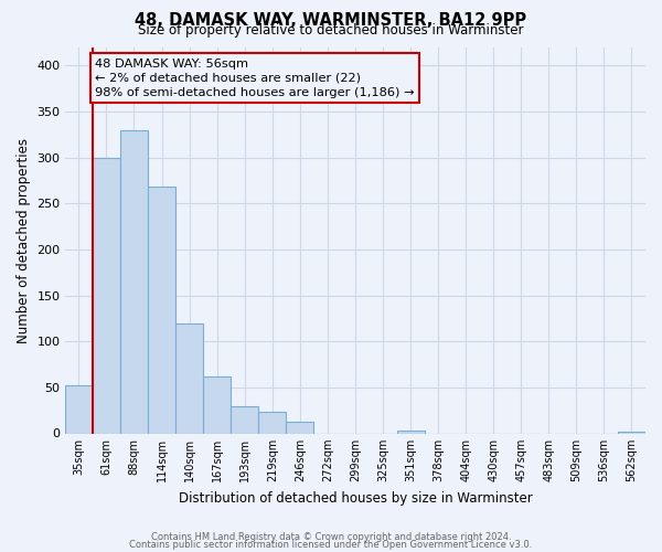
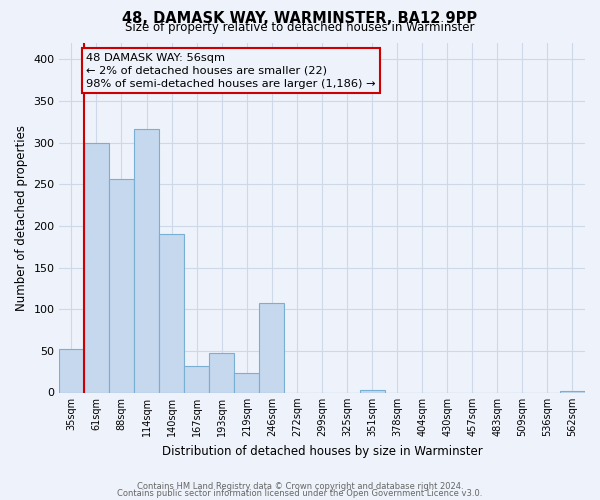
88sqm: 330 -> 256
114sqm: 268 -> 316
140sqm: 120 -> 190
167sqm: 62 -> 32
193sqm: 29 -> 48
246sqm: 13 -> 108
